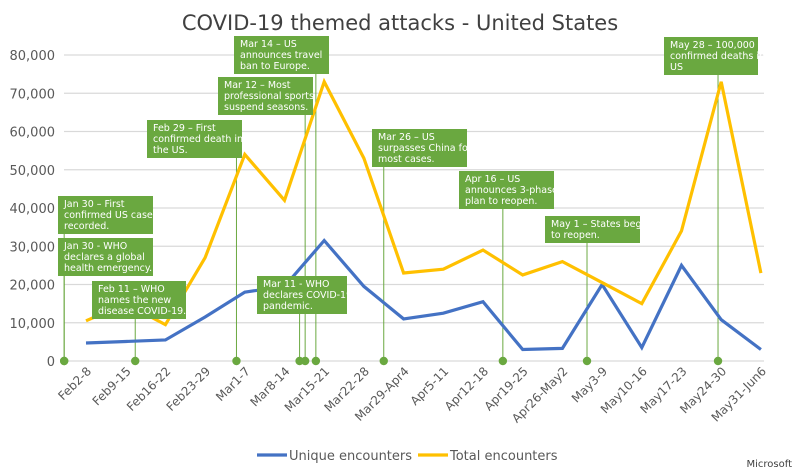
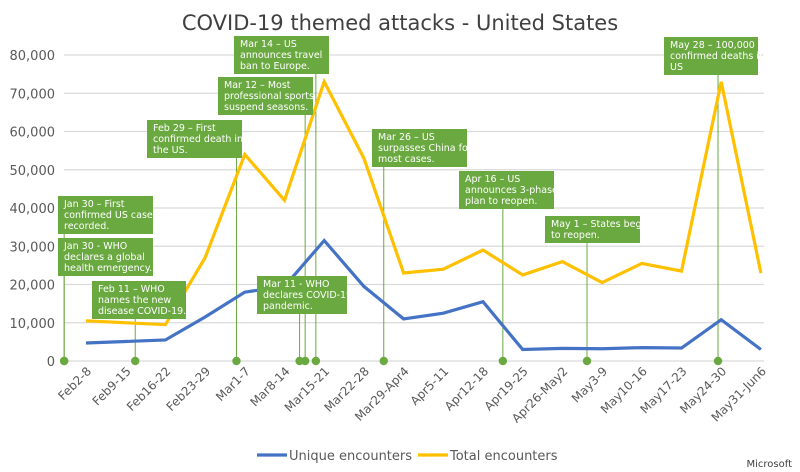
Total encounters/Feb9-15: 15000 -> 10000
Unique encounters/May3-9: 20000 -> 3000
Total encounters/May10-16: 15000 -> 26000
Unique encounters/May17-23: 25000 -> 3000
Total encounters/May17-23: 34000 -> 24000
